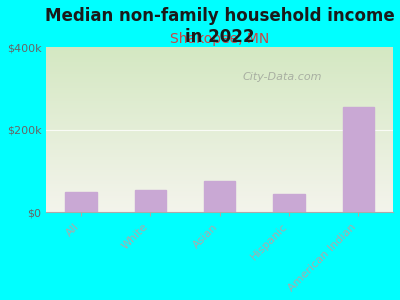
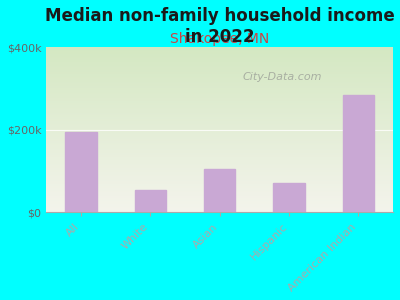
All: $50k -> $195k
Asian: $75k -> $105k
Hispanic: $45k -> $70k
American Indian: $255k -> $285k
